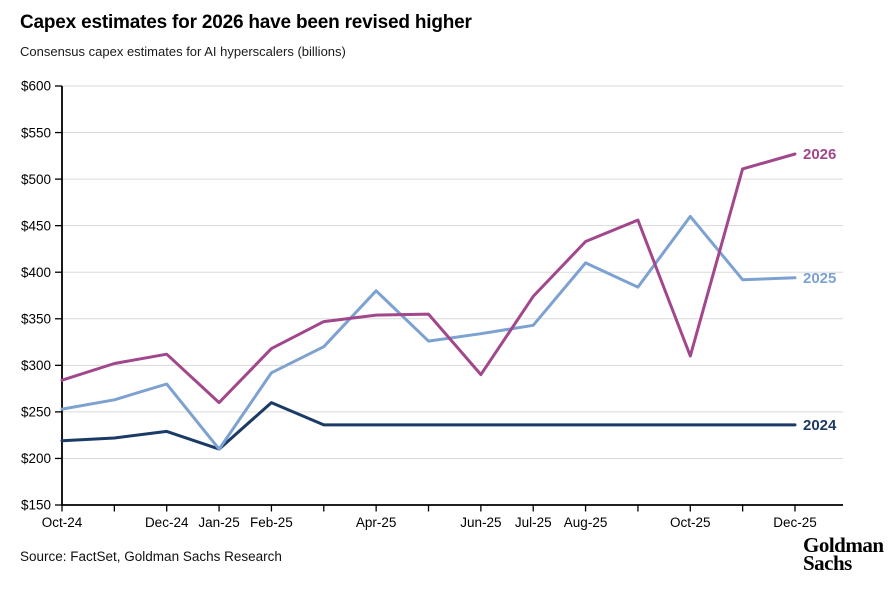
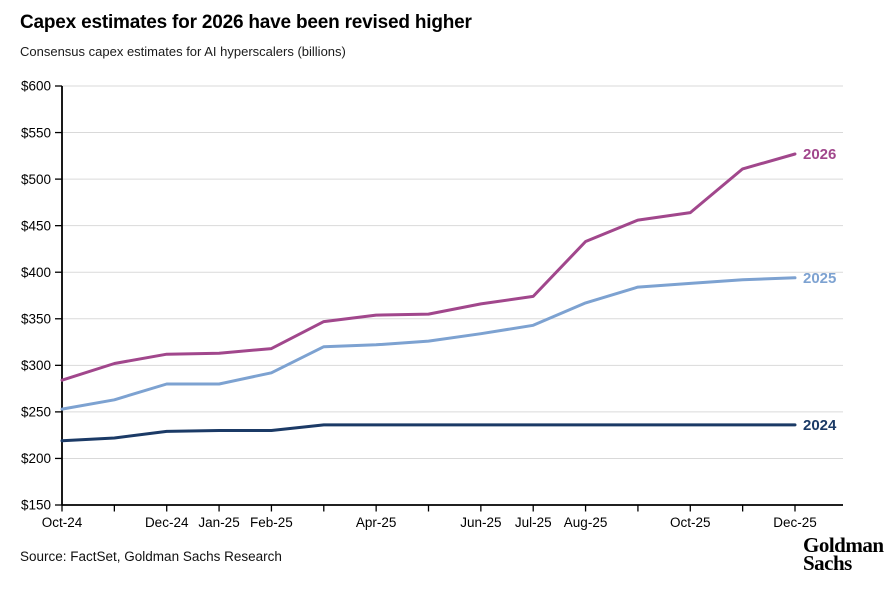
2026/Jan-25: $260 -> $310
2025/Jan-25: $210 -> $280
2024/Jan-25: $210 -> $230
2024/Feb-25: $260 -> $230
2025/Apr-25: $380 -> $320
2026/Jun-25: $290 -> $370
2025/Aug-25: $410 -> $370
2026/Oct-25: $310 -> $460
2025/Oct-25: $460 -> $390
